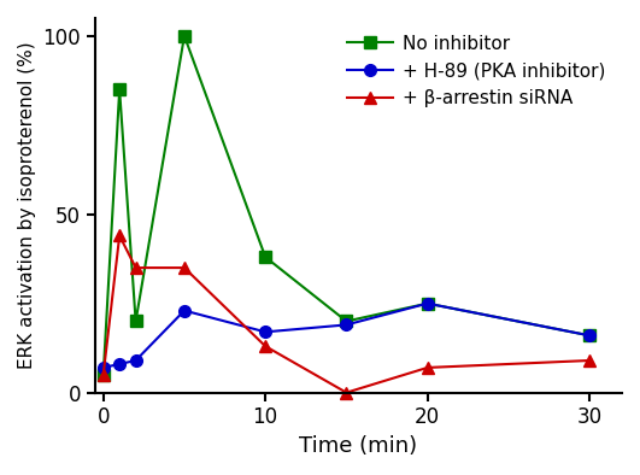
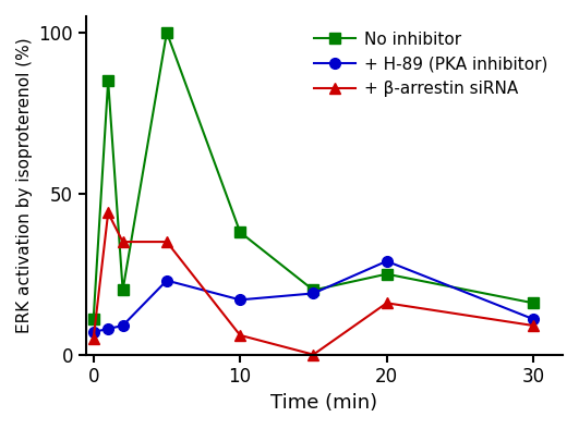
No inhibitor/0: 5 -> 11
+ β-arrestin siRNA/10: 13 -> 6
+ H-89 (PKA inhibitor)/20: 25 -> 29
+ β-arrestin siRNA/20: 7 -> 16
+ H-89 (PKA inhibitor)/30: 16 -> 11
